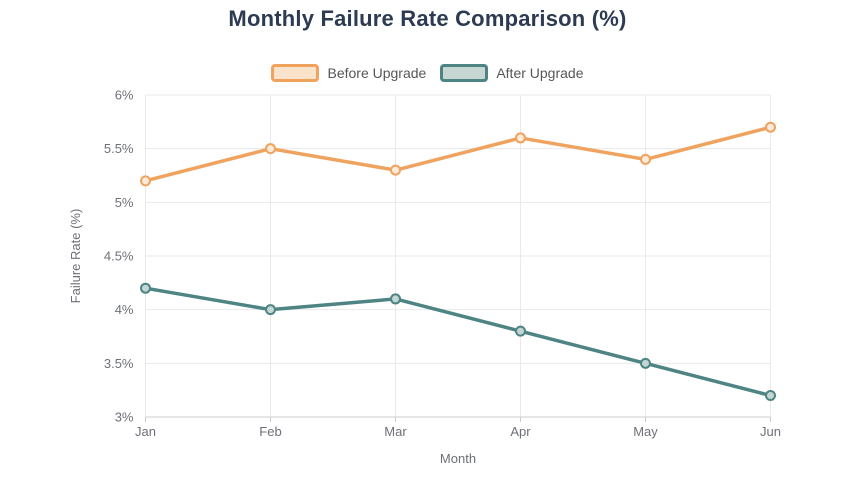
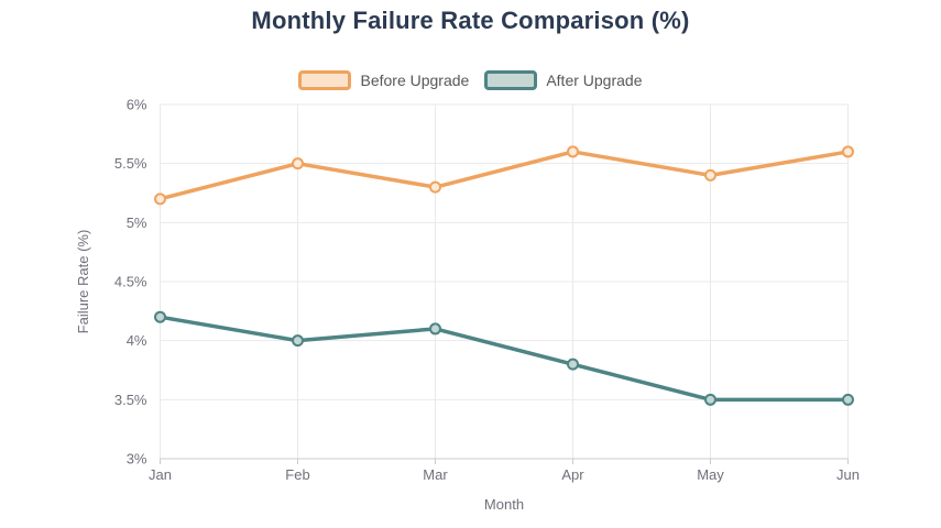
Before Upgrade/Jun: 5.7% -> 5.6%
After Upgrade/Jun: 3.2% -> 3.5%
